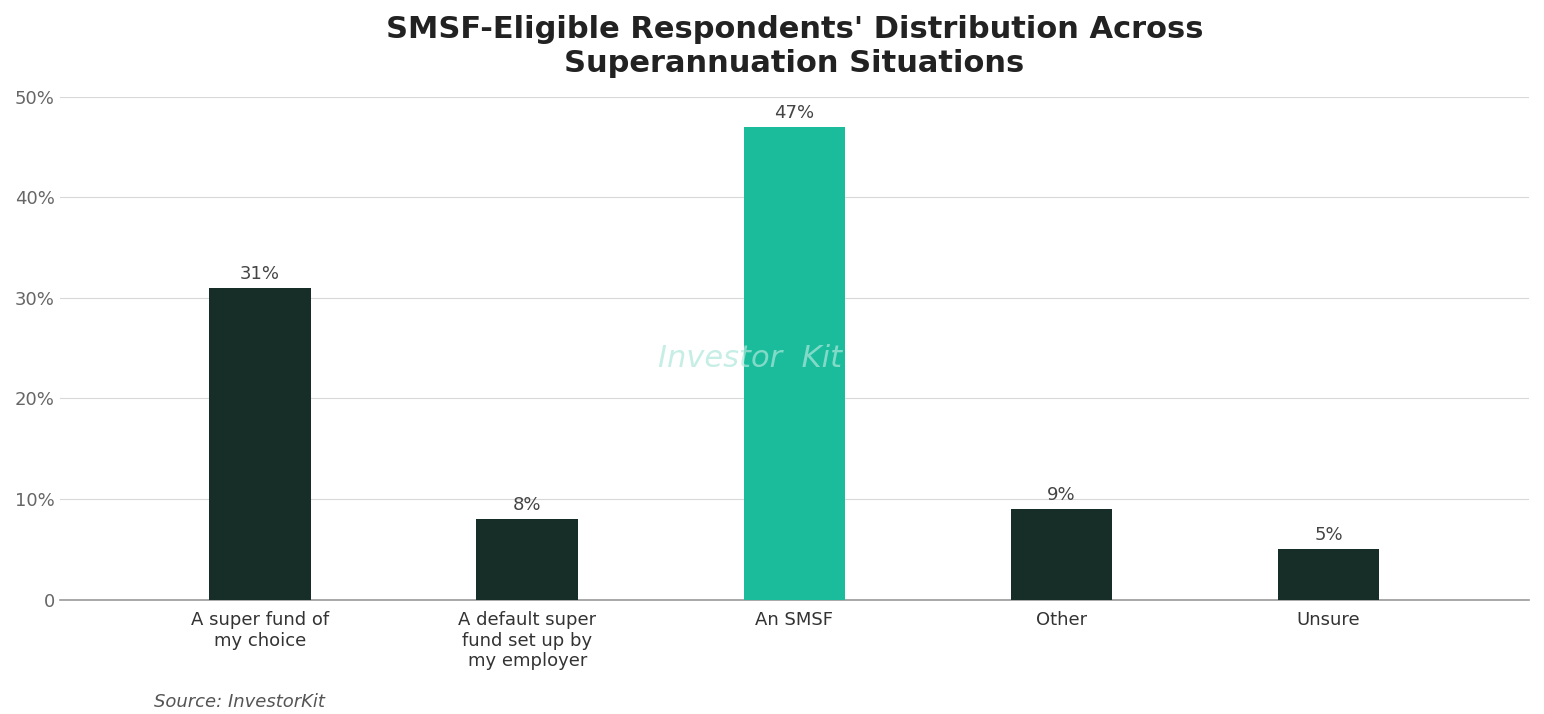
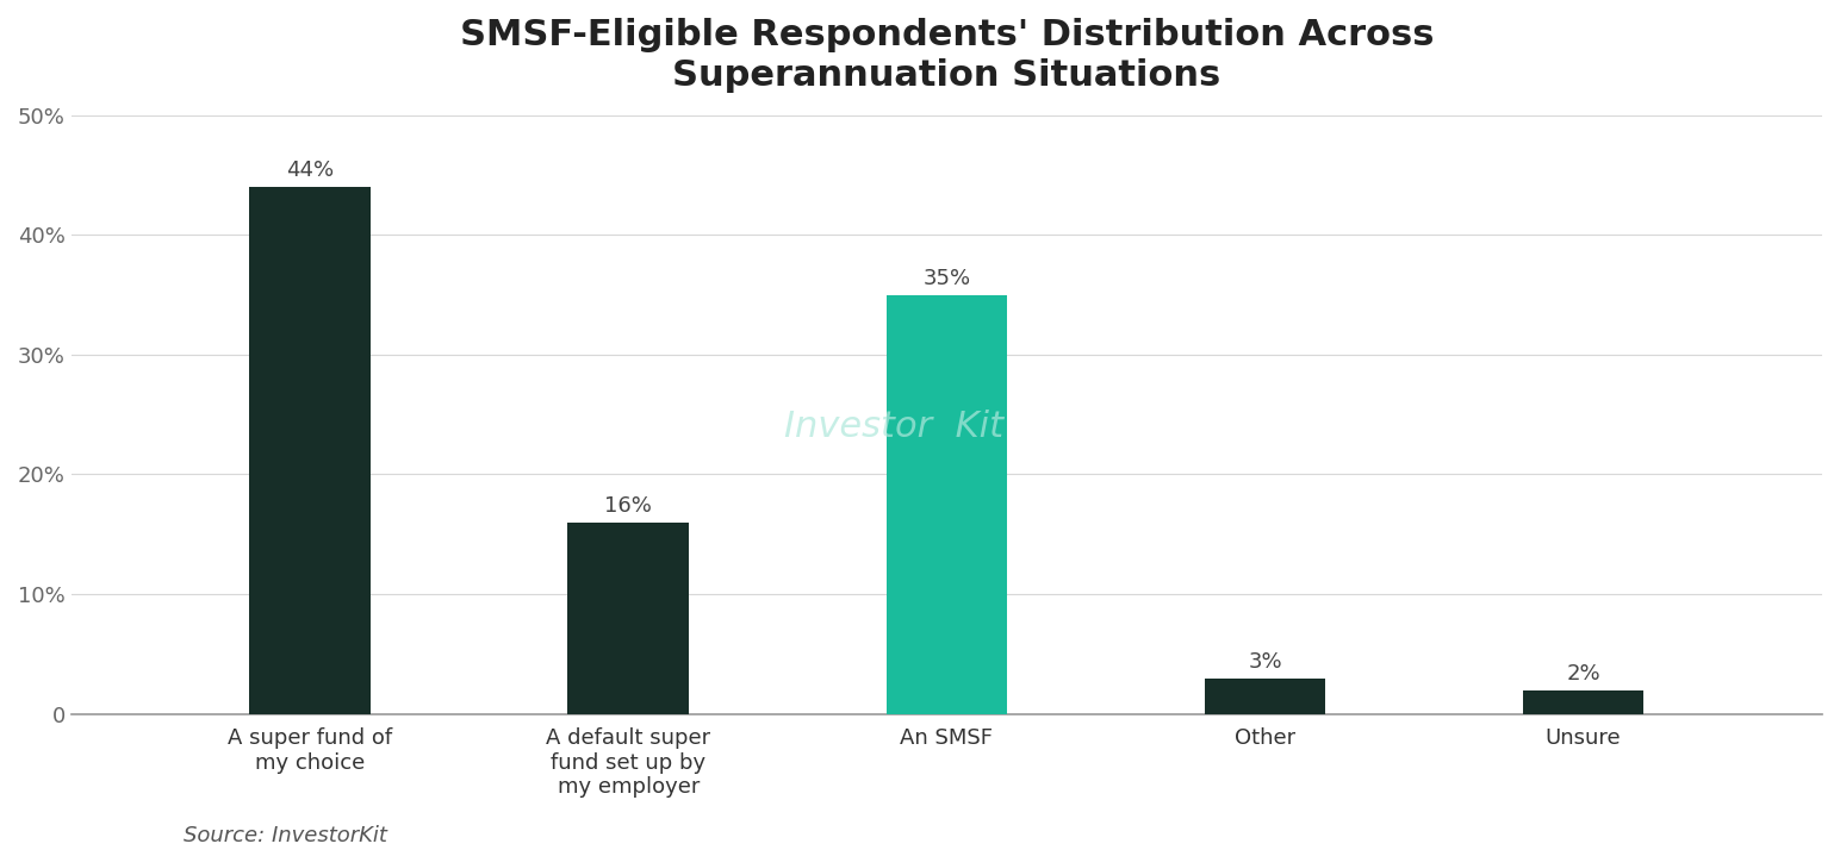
A super fund of my choice: 31% -> 44%
A default super fund set up by my employer: 8% -> 16%
An SMSF: 47% -> 35%
Other: 9% -> 3%
Unsure: 5% -> 2%
